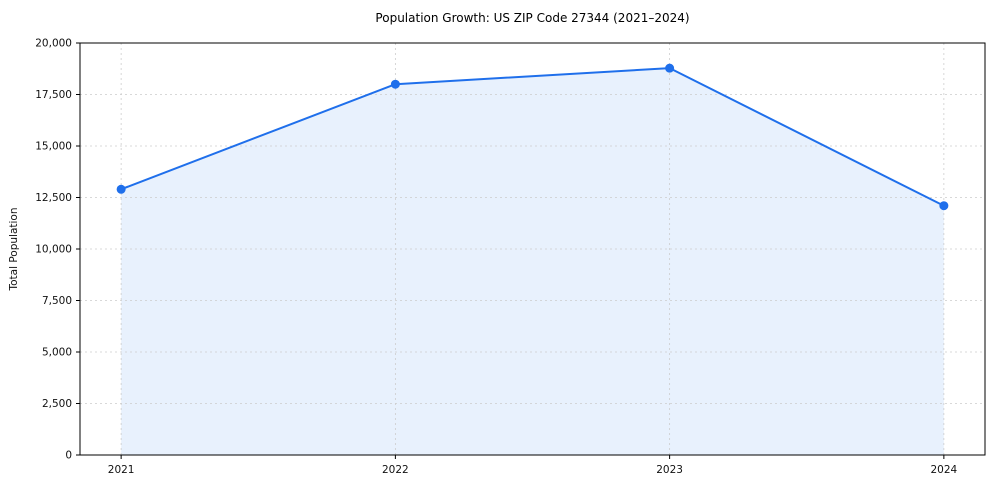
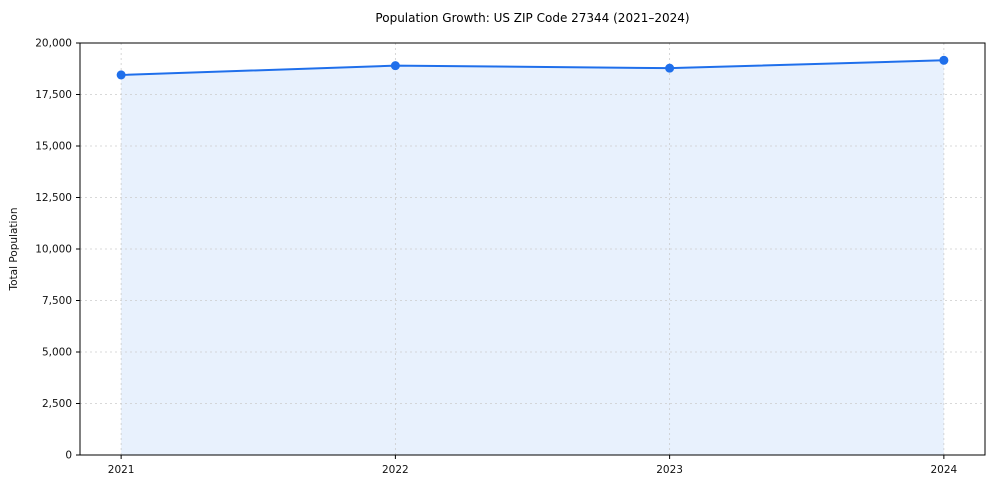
2021: 12900 -> 18400
2022: 18000 -> 18900
2024: 12100 -> 19200
